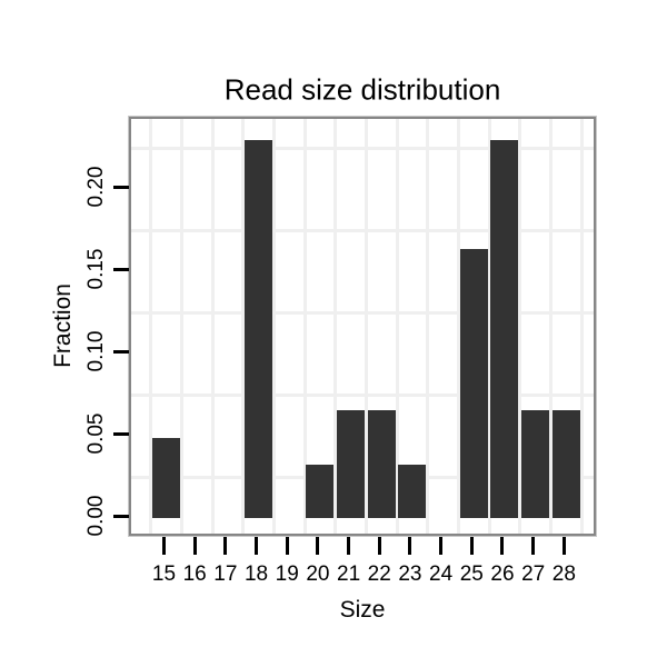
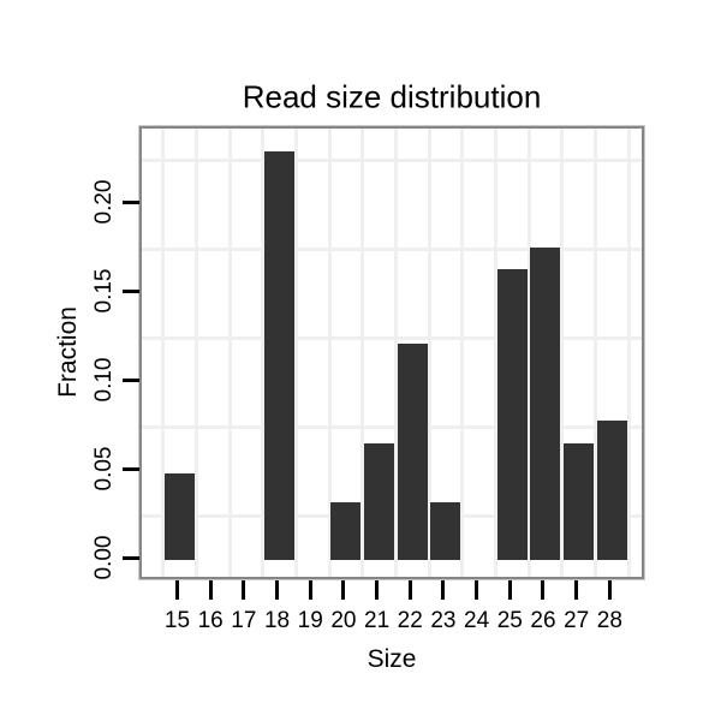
22: 0.066 -> 0.122
26: 0.230 -> 0.176
28: 0.066 -> 0.079
